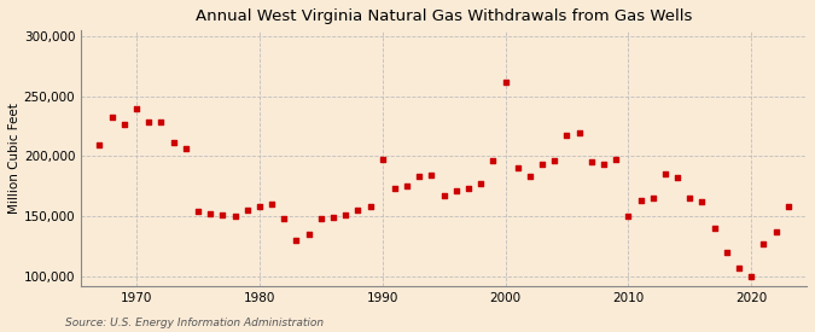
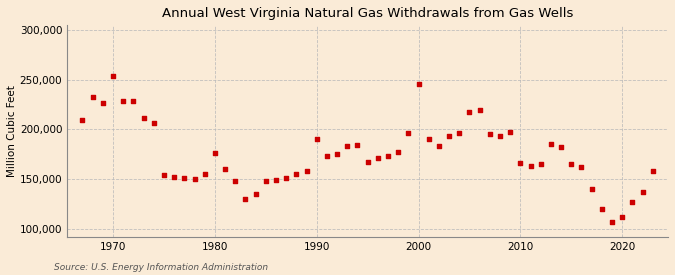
1970: 240,000 -> 254,000
1980: 158,000 -> 176,000
1990: 197,000 -> 190,000
2000: 262,000 -> 246,000
2010: 150,000 -> 166,000
2020: 100,000 -> 112,000
